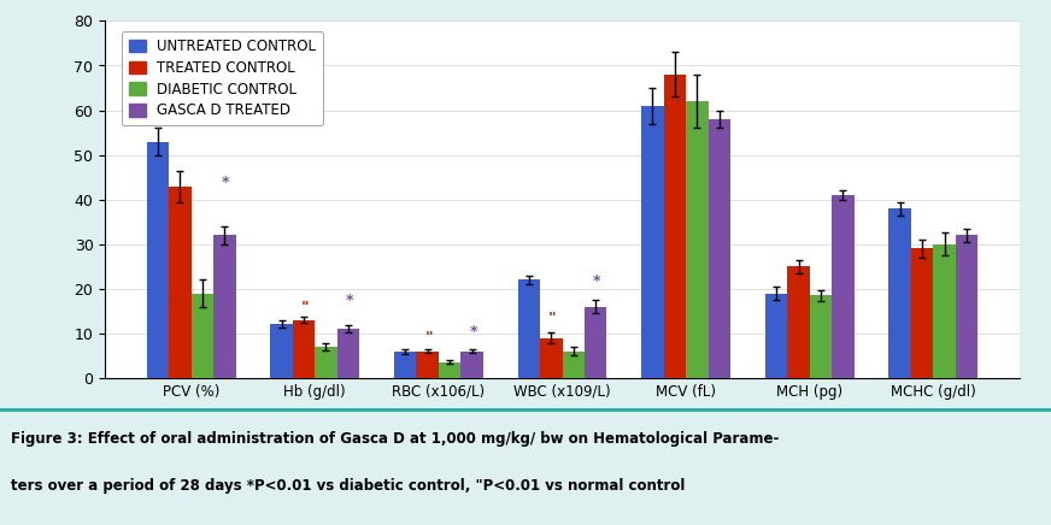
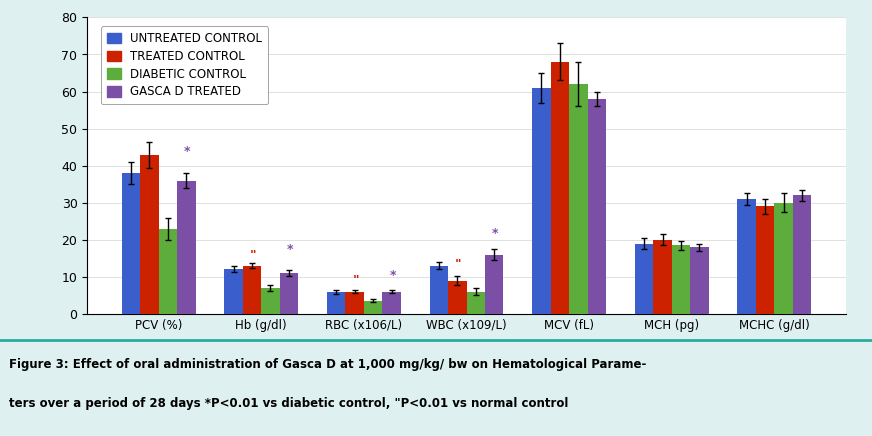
UNTREATED CONTROL/PCV (%): 53 -> 38
DIABETIC CONTROL/PCV (%): 19.0 -> 23.0
GASCA D TREATED/PCV (%): 32 -> 36
UNTREATED CONTROL/WBC (x109/L): 22 -> 13
TREATED CONTROL/MCH (pg): 25 -> 20
GASCA D TREATED/MCH (pg): 41 -> 18
UNTREATED CONTROL/MCHC (g/dl): 38 -> 31
